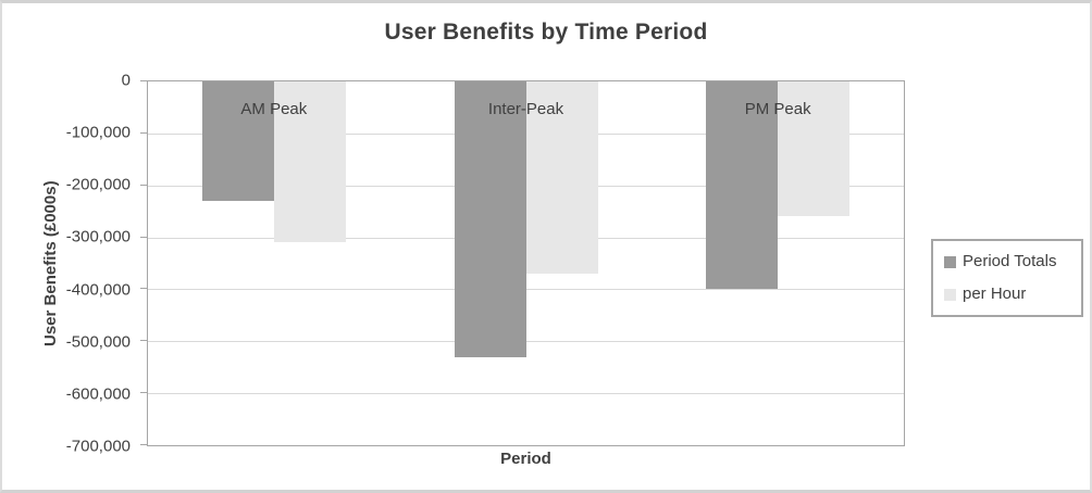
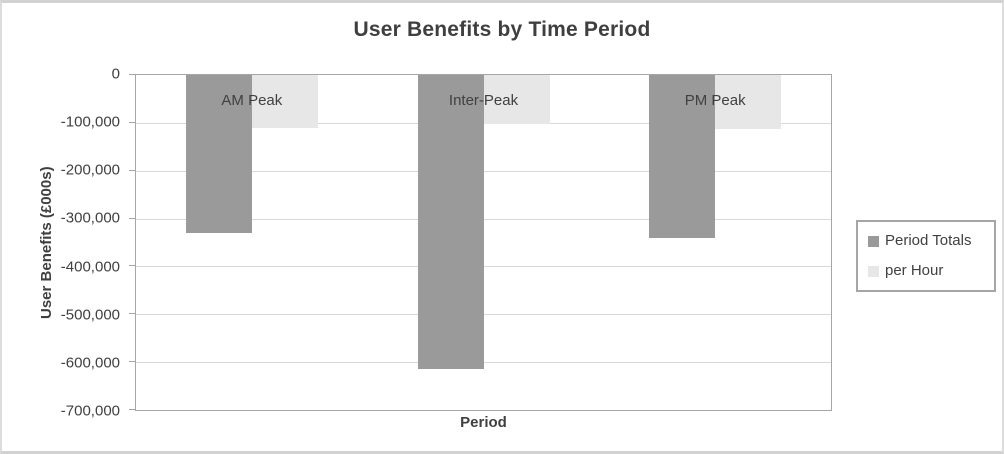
Period Totals/AM Peak: -230000 -> -330000
per Hour/AM Peak: -310000 -> -110000
Period Totals/Inter-Peak: -530000 -> -620000
per Hour/Inter-Peak: -370000 -> -100000
Period Totals/PM Peak: -400000 -> -340000
per Hour/PM Peak: -260000 -> -110000
